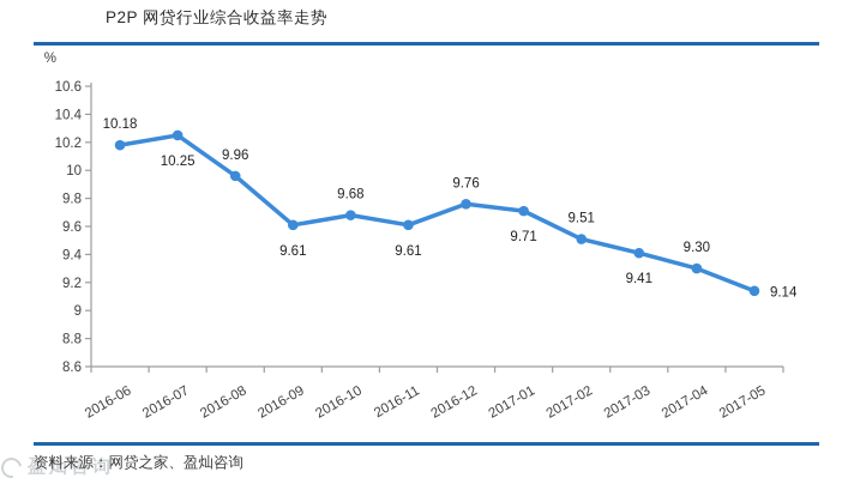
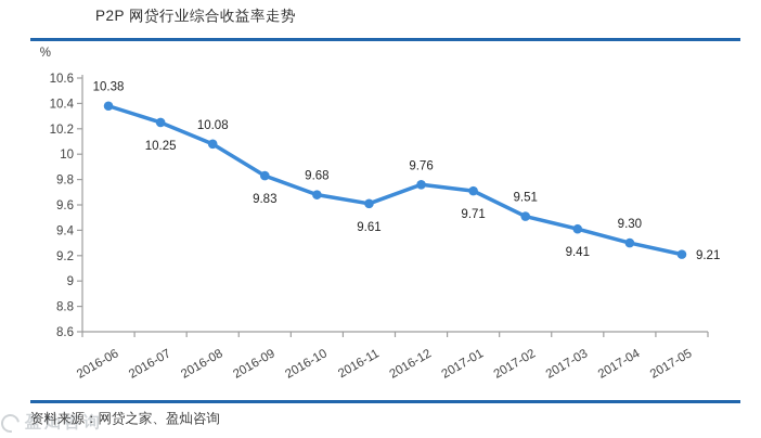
2016-06: 10.18 -> 10.38
2016-08: 9.96 -> 10.08
2016-09: 9.61 -> 9.83
2017-05: 9.14 -> 9.21
